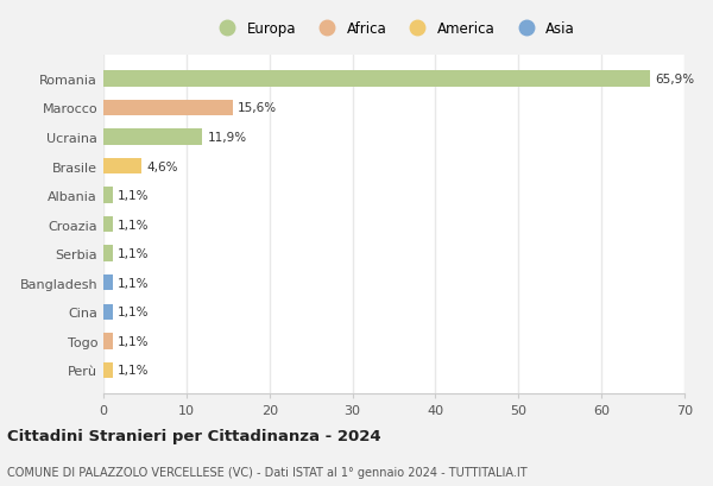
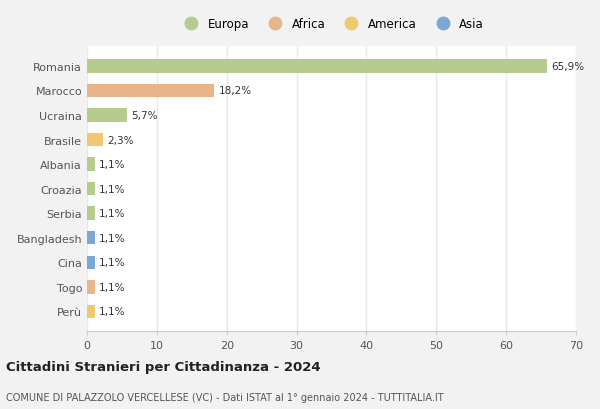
Marocco: 15,6% -> 18,2%
Ucraina: 11,9% -> 5,7%
Brasile: 4,6% -> 2,3%
